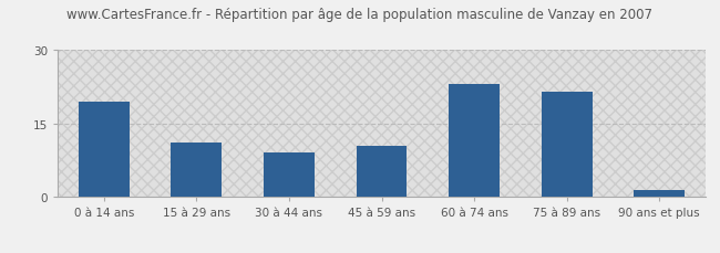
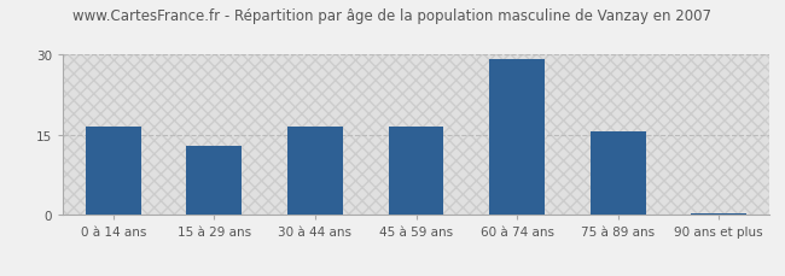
0 à 14 ans: 19.5 -> 16.5
15 à 29 ans: 11.0 -> 13.0
30 à 44 ans: 9.0 -> 16.5
45 à 59 ans: 10.5 -> 16.5
60 à 74 ans: 23.0 -> 29.0
75 à 89 ans: 21.5 -> 15.5
90 ans et plus: 1.5 -> 0.3
